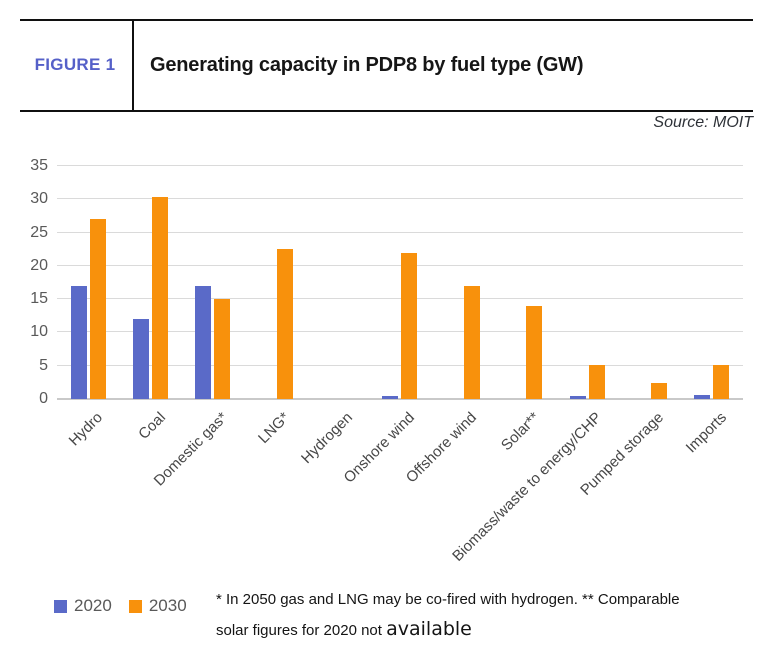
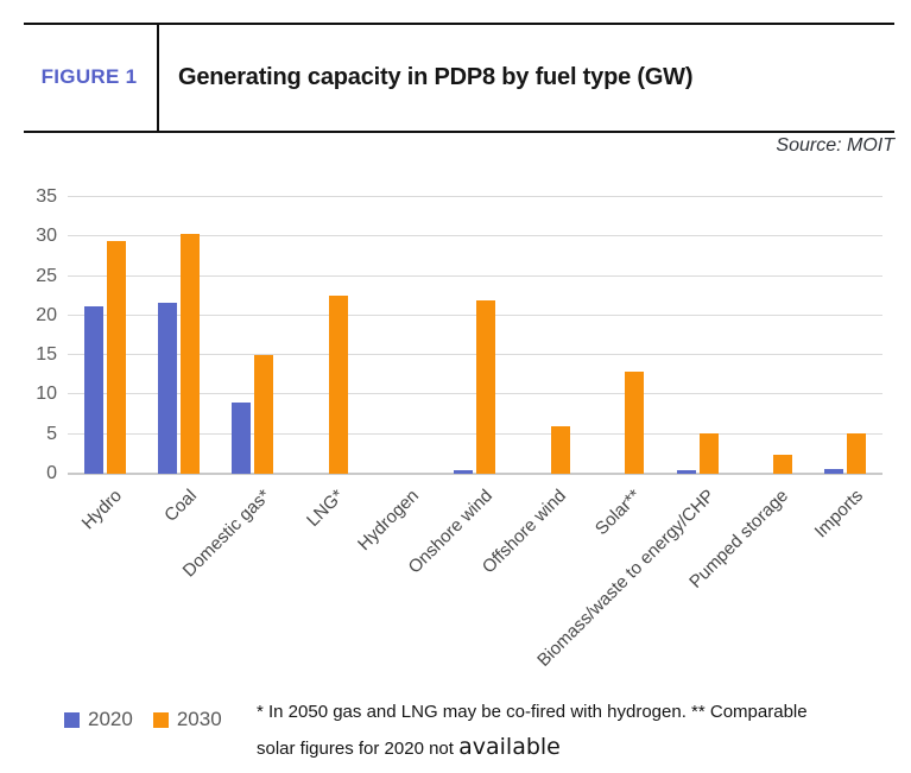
2020/Hydro: 17 -> 21
2030/Hydro: 27 -> 29
2020/Coal: 12 -> 22
2020/Domestic gas*: 17 -> 9
2030/Offshore wind: 17 -> 6
2030/Solar**: 14 -> 13
